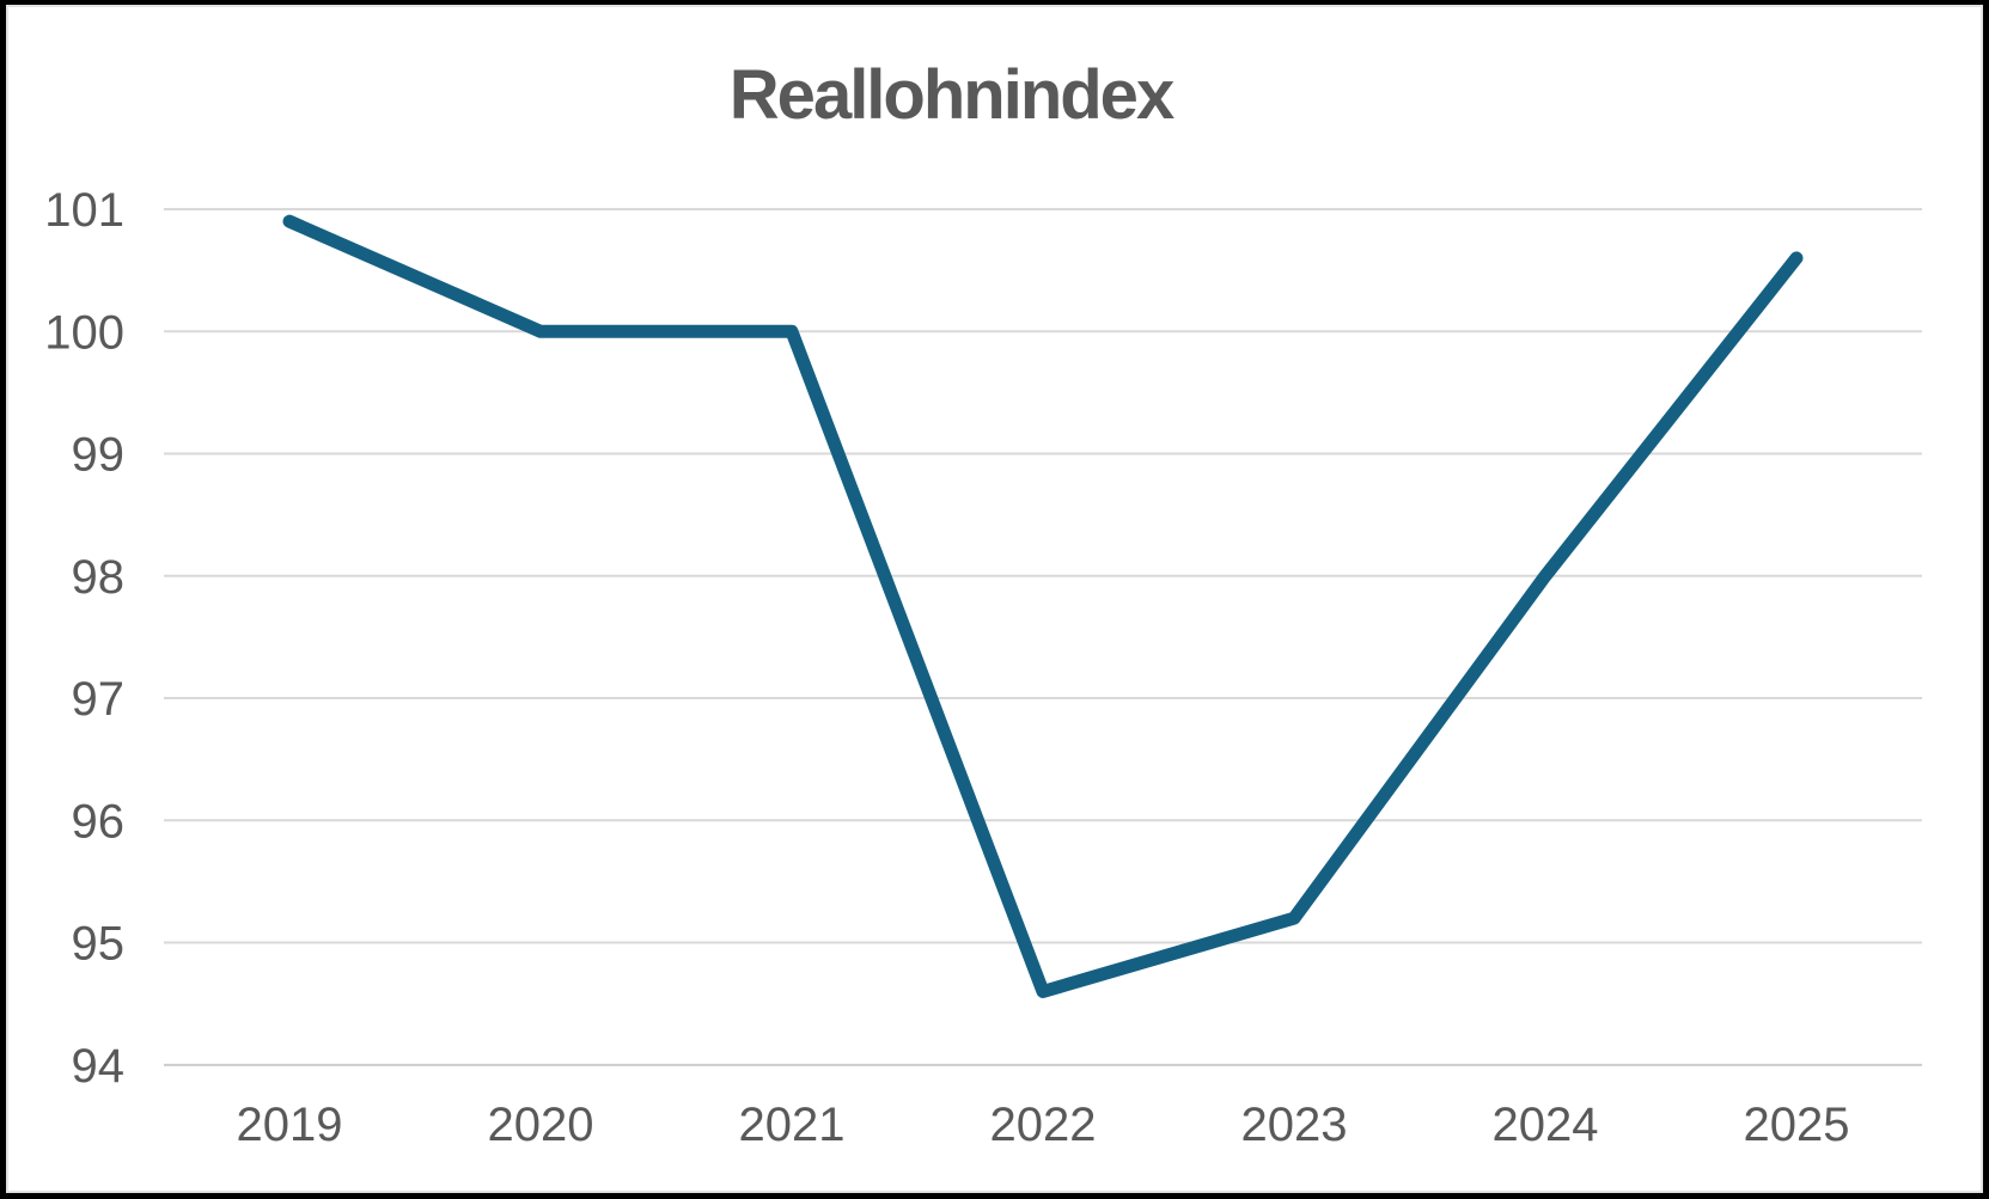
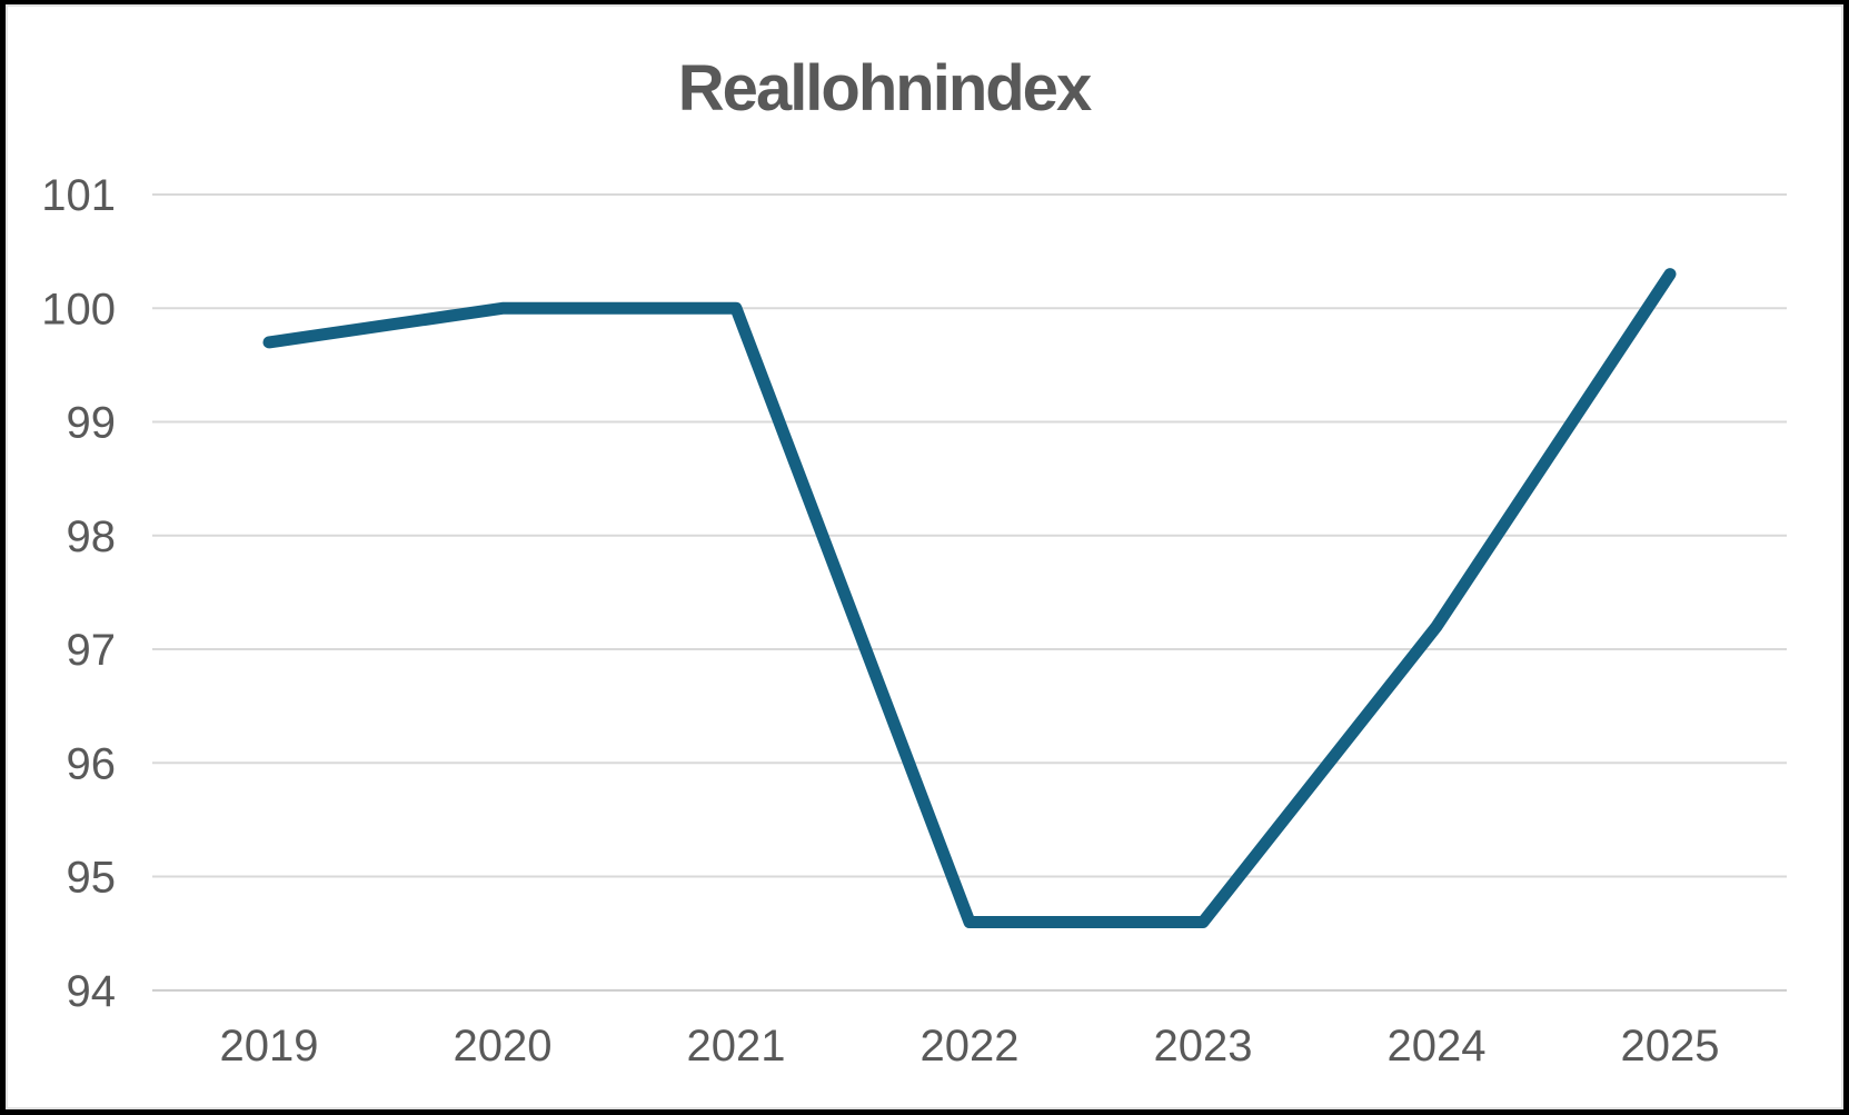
2019: 100.9 -> 99.7
2023: 95.2 -> 94.6
2024: 98.0 -> 97.2
2025: 100.6 -> 100.3
